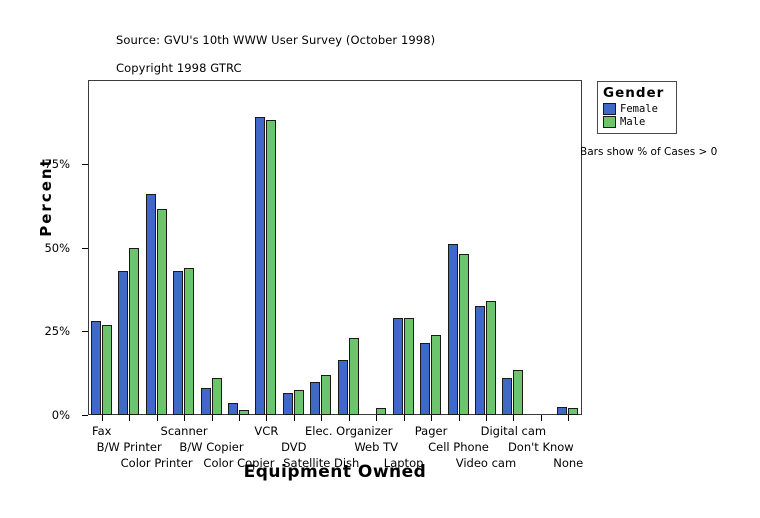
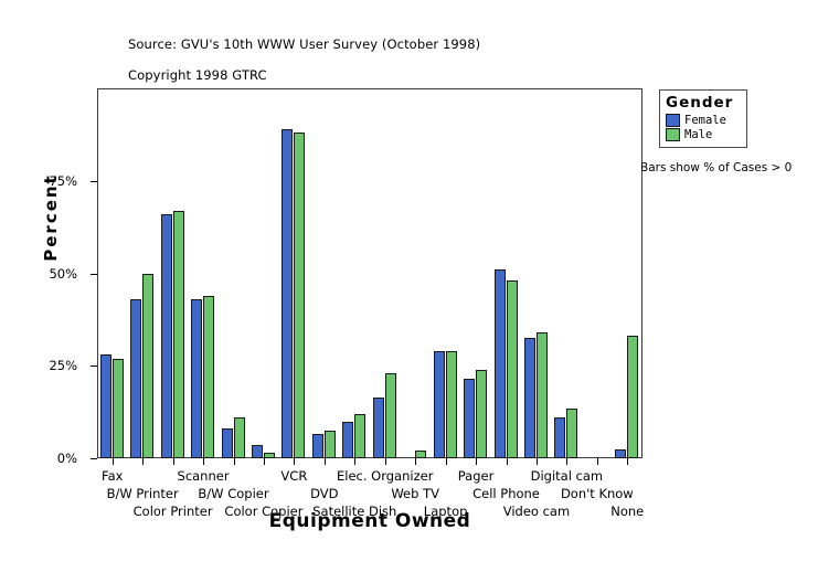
Male/Color Printer: 62% -> 67%
Male/None: 2% -> 33%
